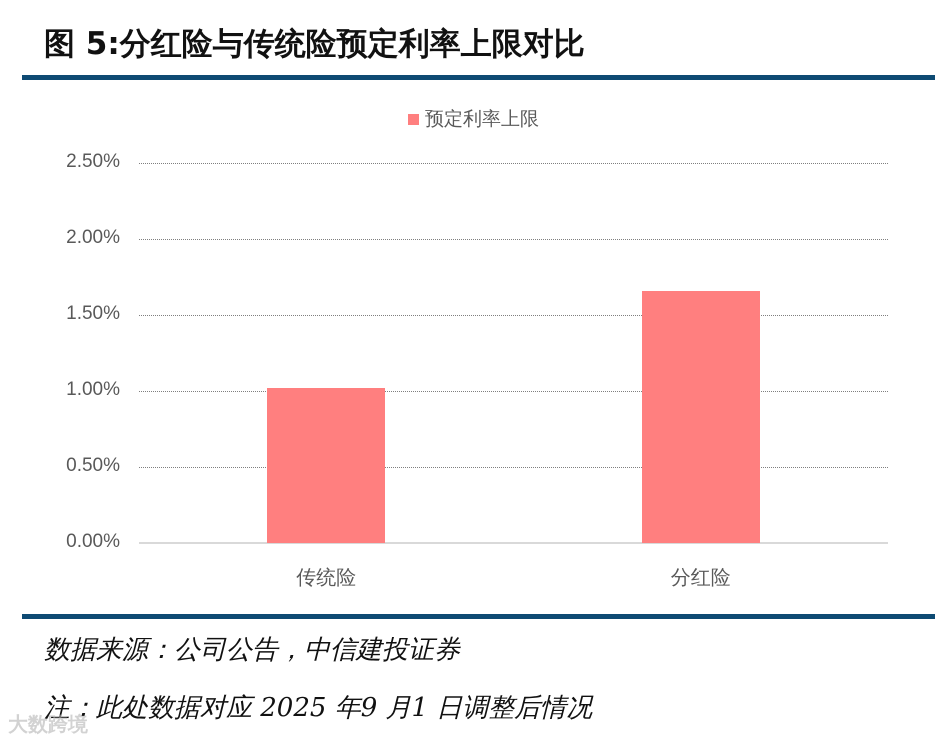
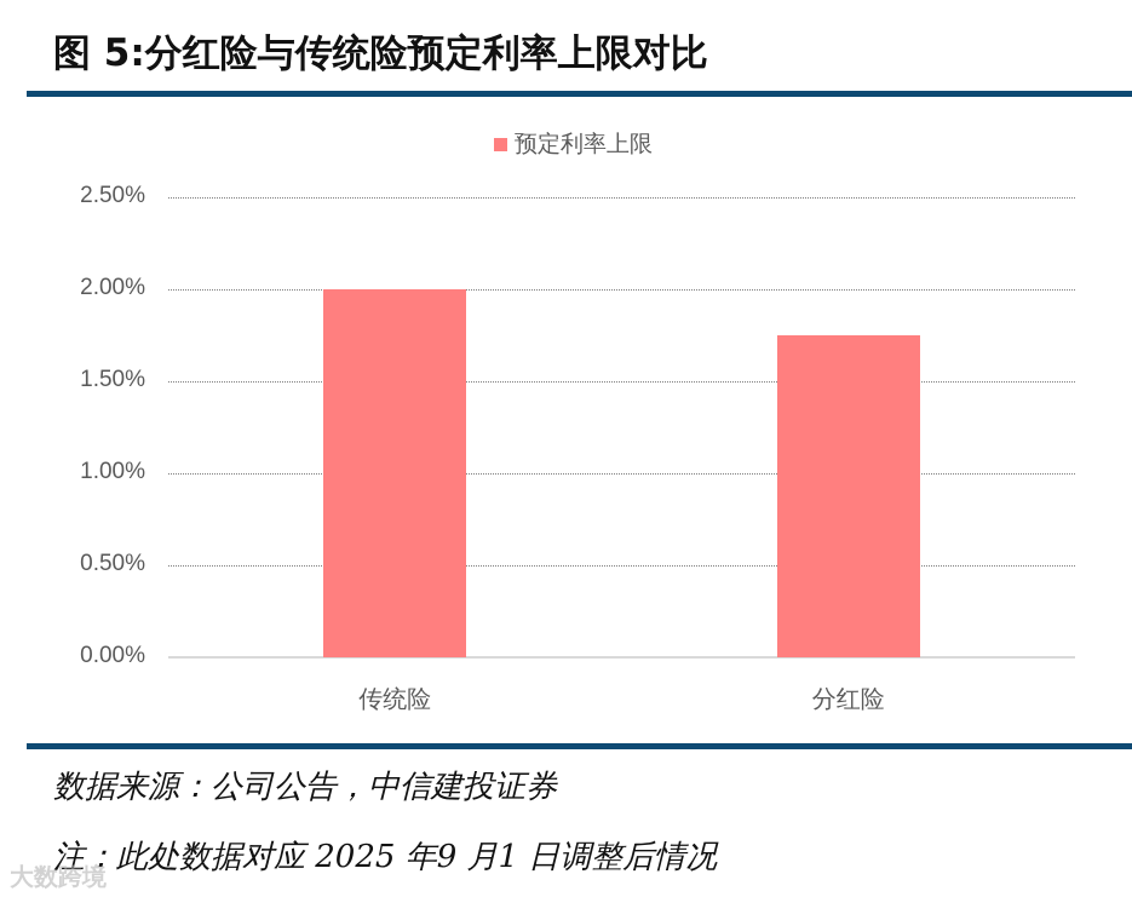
传统险: 1.02% -> 2.00%
分红险: 1.66% -> 1.75%
